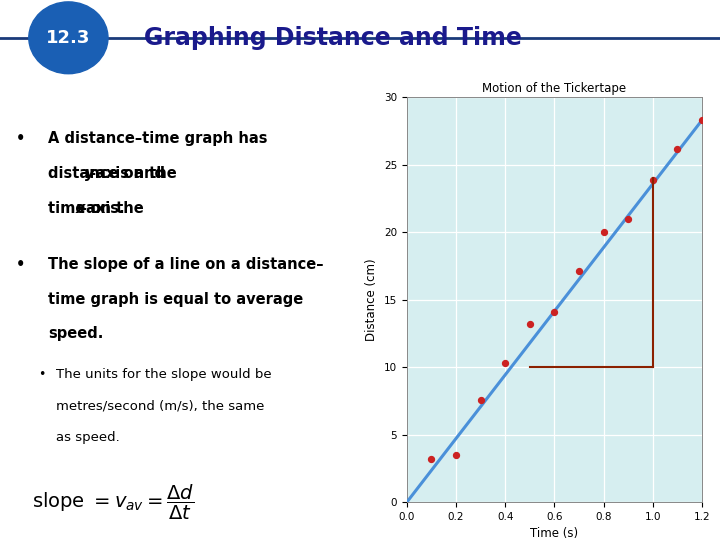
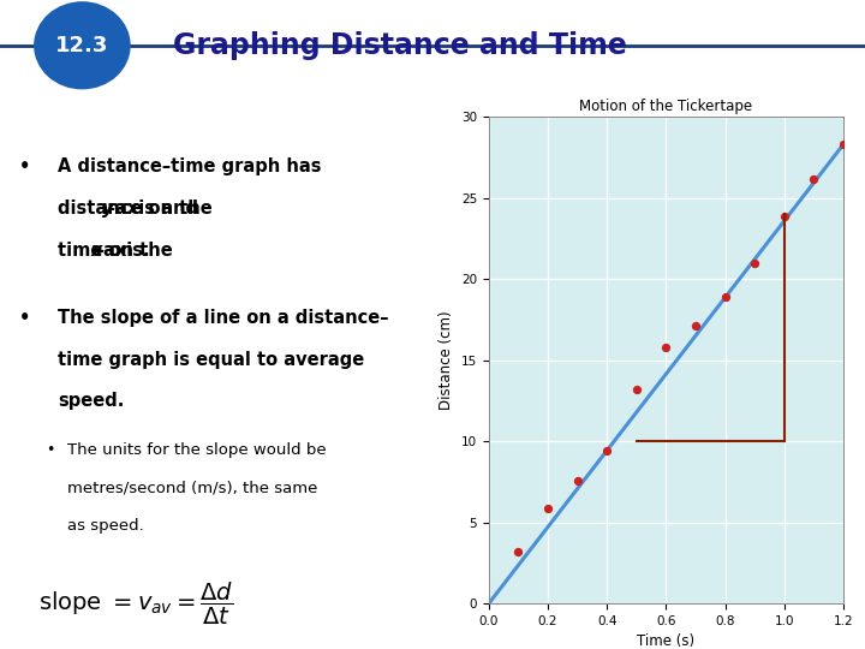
0.2: 3.5 -> 5.9
0.4: 10.3 -> 9.4
0.6: 14.1 -> 15.8
0.8: 20.0 -> 18.9
